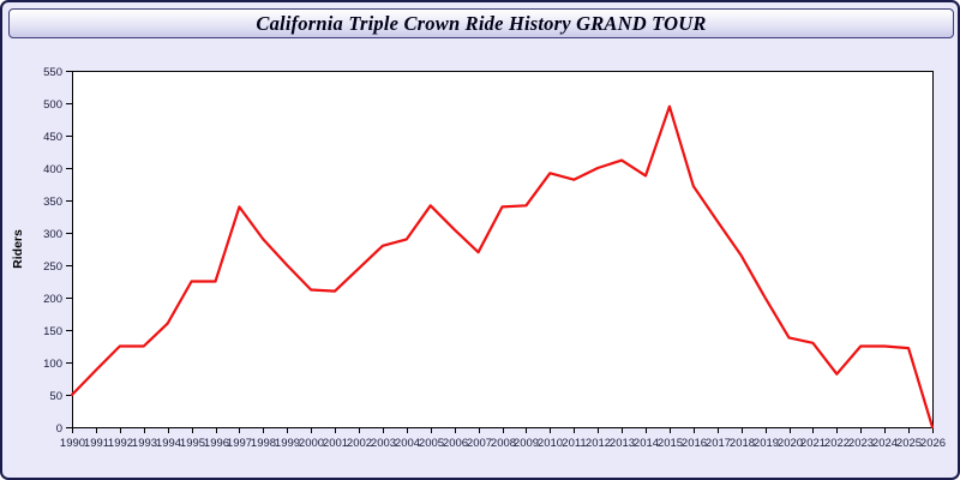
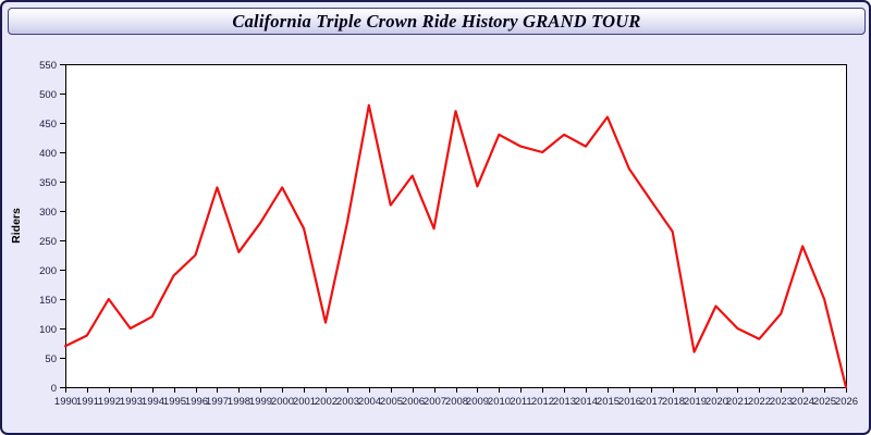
1990: 50 -> 70
1992: 120 -> 150
1993: 120 -> 100
1994: 160 -> 120
1995: 220 -> 190
1998: 290 -> 230
1999: 250 -> 280
2000: 210 -> 340
2001: 210 -> 270
2002: 240 -> 110
2004: 290 -> 480
2005: 340 -> 310
2006: 300 -> 360
2008: 340 -> 470
2010: 390 -> 430
2011: 380 -> 410
2013: 410 -> 430
2014: 390 -> 410
2015: 500 -> 460
2019: 200 -> 60
2021: 130 -> 100
2024: 120 -> 240
2025: 120 -> 150
